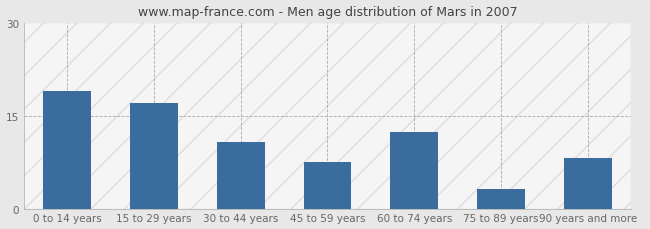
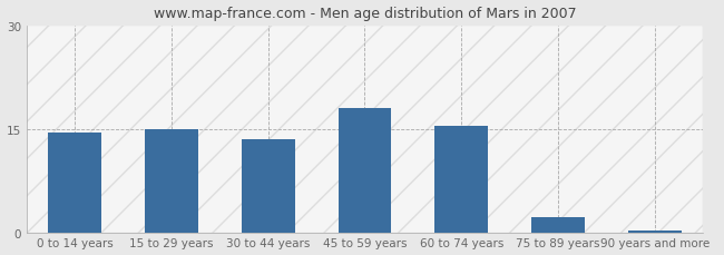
0 to 14 years: 19.0 -> 14.5
15 to 29 years: 17.0 -> 15.0
30 to 44 years: 10.8 -> 13.5
45 to 59 years: 7.6 -> 18.0
60 to 74 years: 12.4 -> 15.5
75 to 89 years: 3.2 -> 2.2
90 years and more: 8.2 -> 0.3
